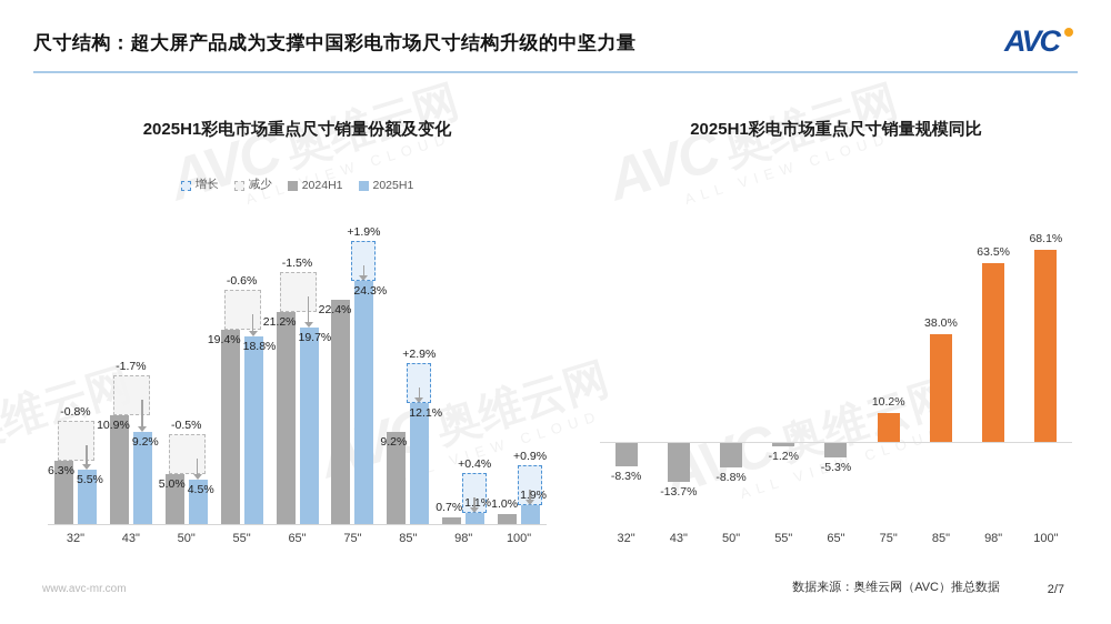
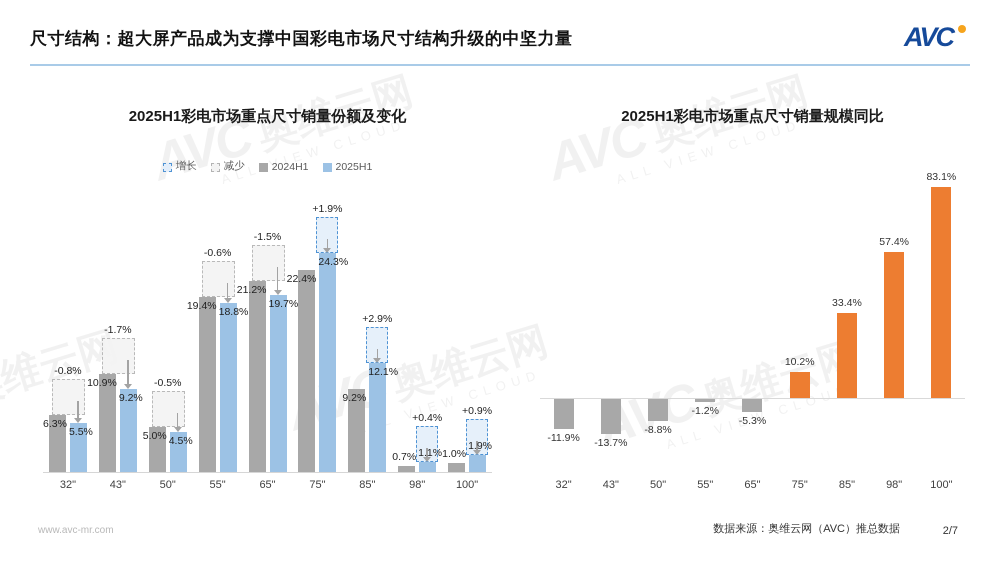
2025H1彩电市场重点尺寸销量规模同比/32": -8.3% -> -11.9%
2025H1彩电市场重点尺寸销量规模同比/85": 38.0% -> 33.4%
2025H1彩电市场重点尺寸销量规模同比/98": 63.5% -> 57.4%
2025H1彩电市场重点尺寸销量规模同比/100": 68.1% -> 83.1%
